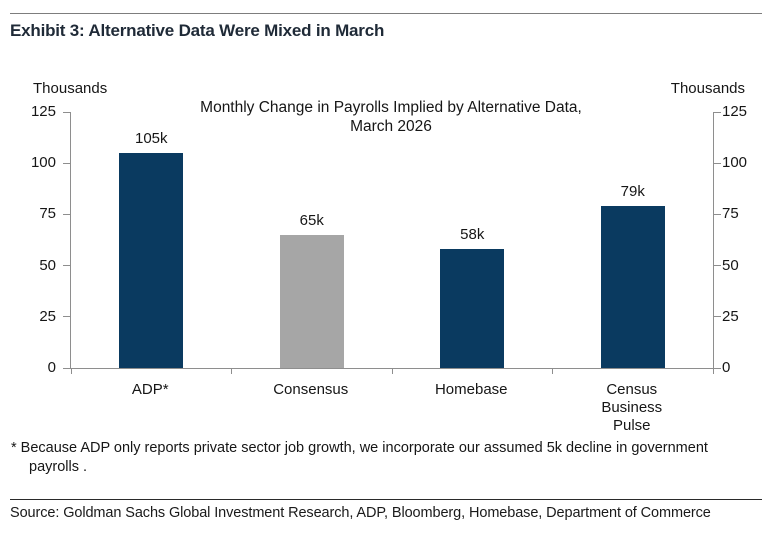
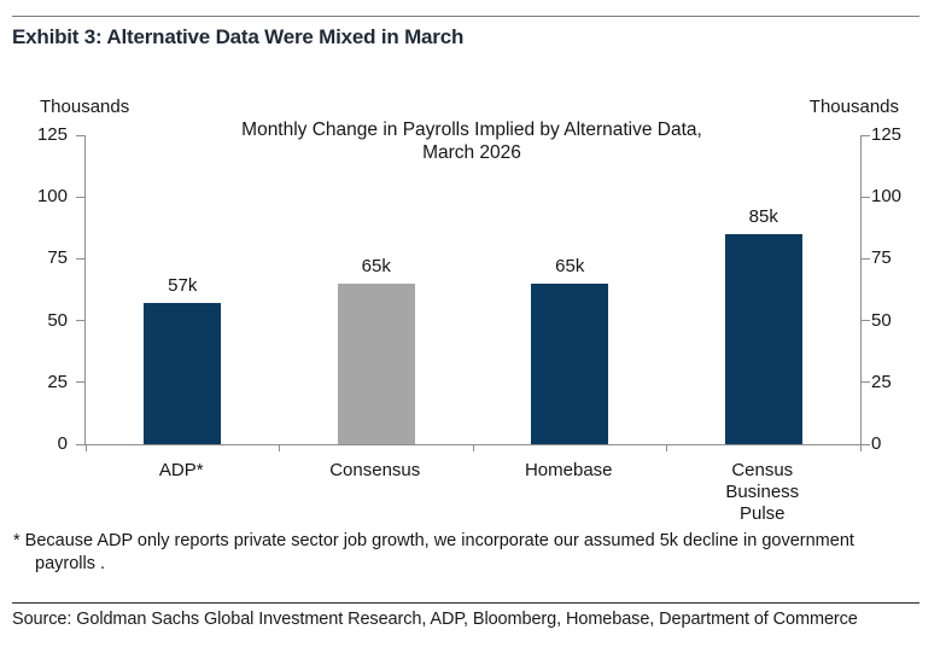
ADP*: 105k -> 57k
Homebase: 58k -> 65k
Census Business Pulse: 79k -> 85k
